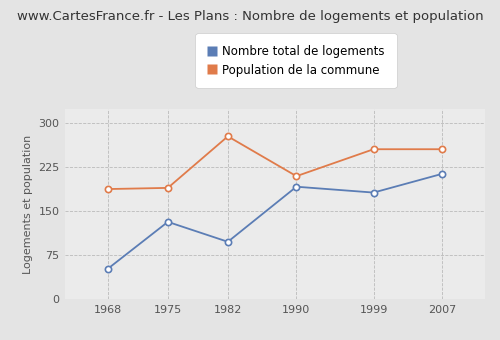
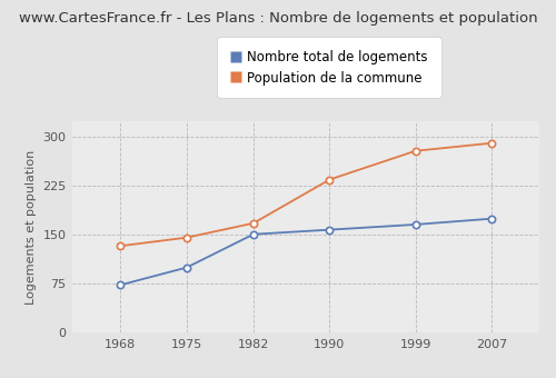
Nombre total de logements/1968: 52 -> 73
Population de la commune/1968: 188 -> 133
Nombre total de logements/1975: 132 -> 100
Population de la commune/1975: 190 -> 146
Nombre total de logements/1982: 98 -> 151
Population de la commune/1982: 278 -> 168
Nombre total de logements/1990: 192 -> 158
Population de la commune/1990: 210 -> 235
Nombre total de logements/1999: 182 -> 166
Population de la commune/1999: 256 -> 279
Nombre total de logements/2007: 214 -> 175
Population de la commune/2007: 256 -> 291
